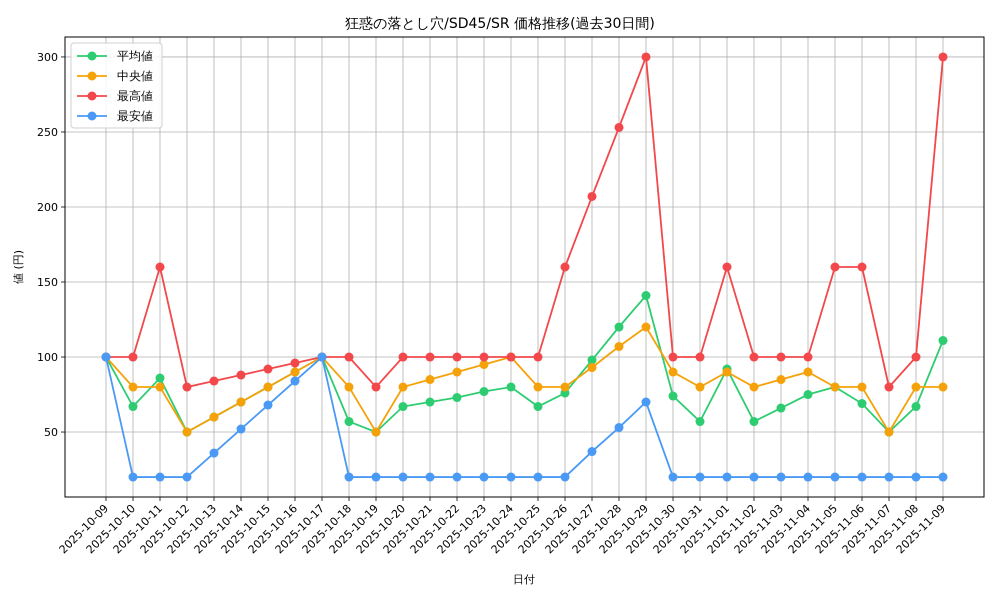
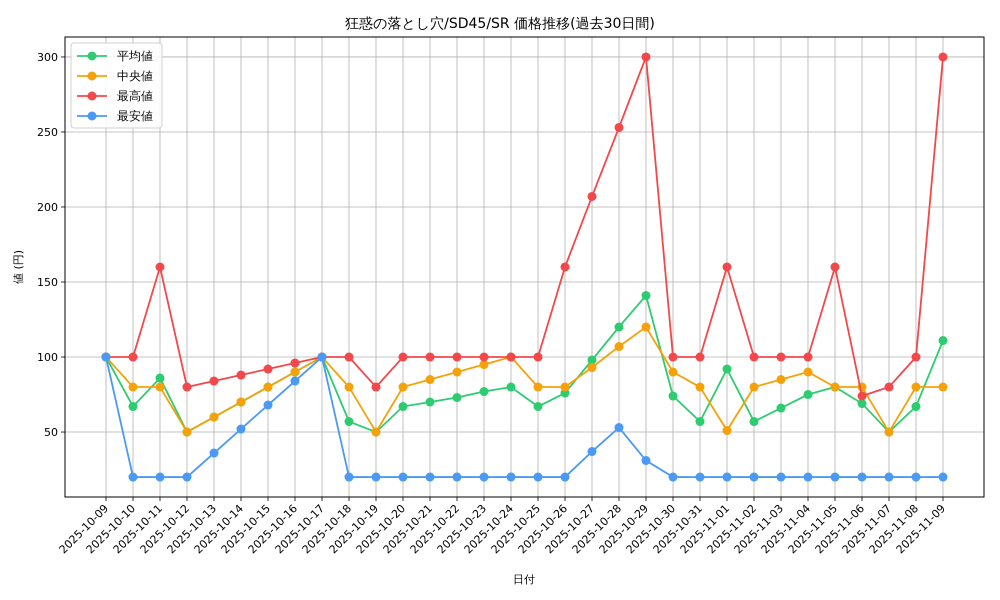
最安値/2025-10-29: 70 -> 31
中央値/2025-11-01: 90 -> 51
最高値/2025-11-06: 160 -> 74
